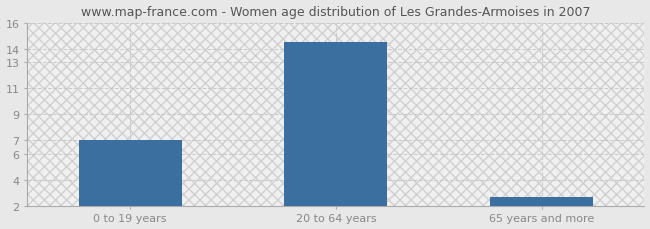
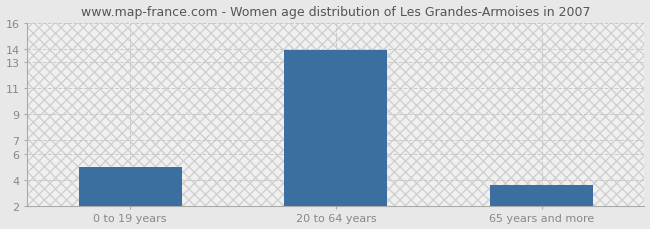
0 to 19 years: 7.0 -> 5.0
20 to 64 years: 14.5 -> 13.9
65 years and more: 2.7 -> 3.6
